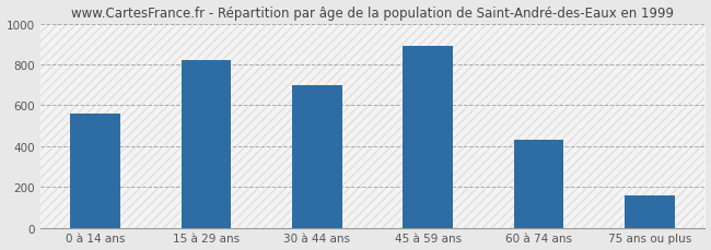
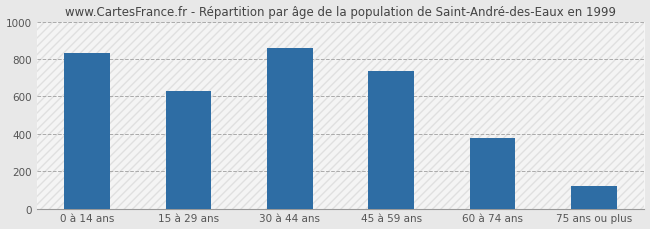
0 à 14 ans: 560 -> 830
15 à 29 ans: 820 -> 630
30 à 44 ans: 700 -> 860
45 à 59 ans: 890 -> 740
60 à 74 ans: 430 -> 380
75 ans ou plus: 160 -> 120
